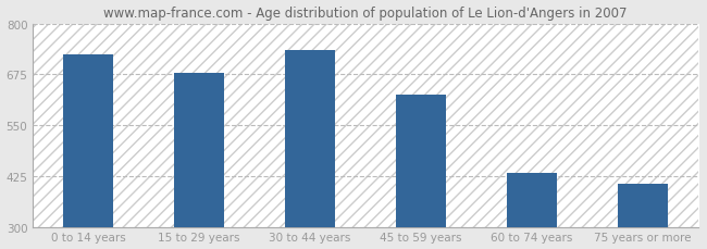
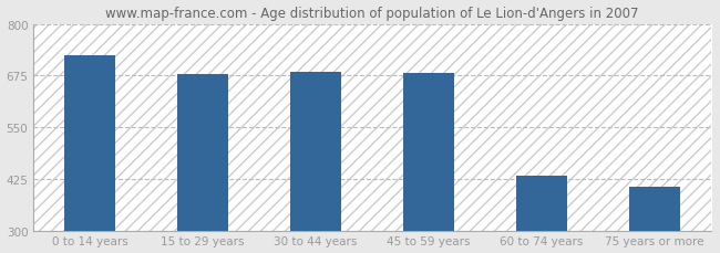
30 to 44 years: 735 -> 684
45 to 59 years: 625 -> 681
